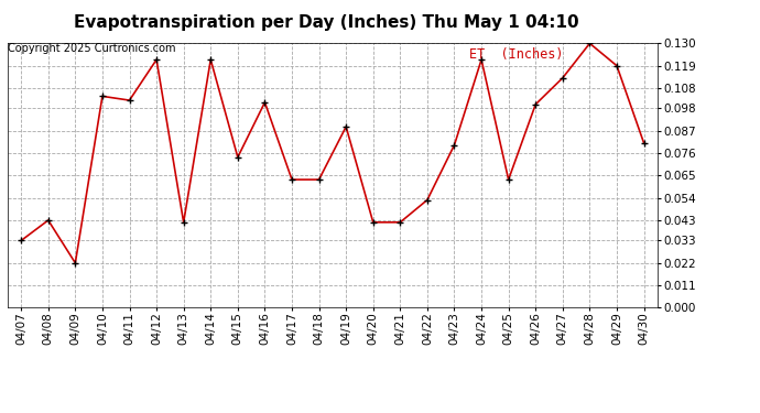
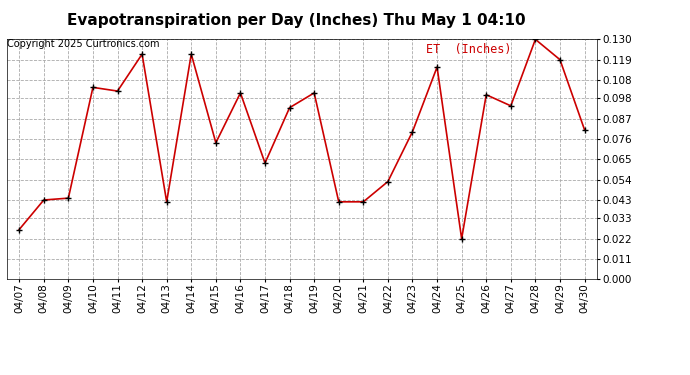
04/07: 0.033 -> 0.027
04/09: 0.022 -> 0.044
04/18: 0.063 -> 0.093
04/19: 0.089 -> 0.101
04/24: 0.122 -> 0.115
04/25: 0.063 -> 0.022
04/27: 0.113 -> 0.094
